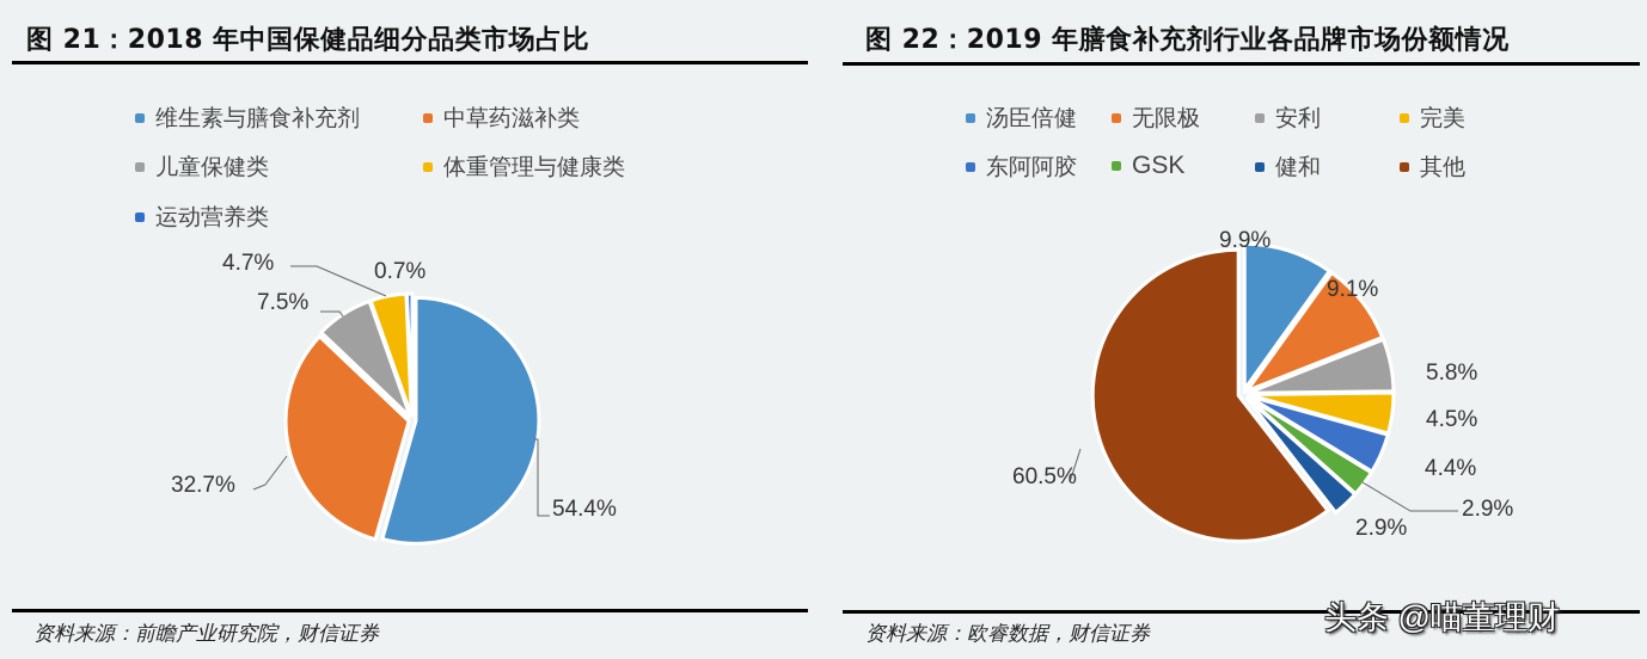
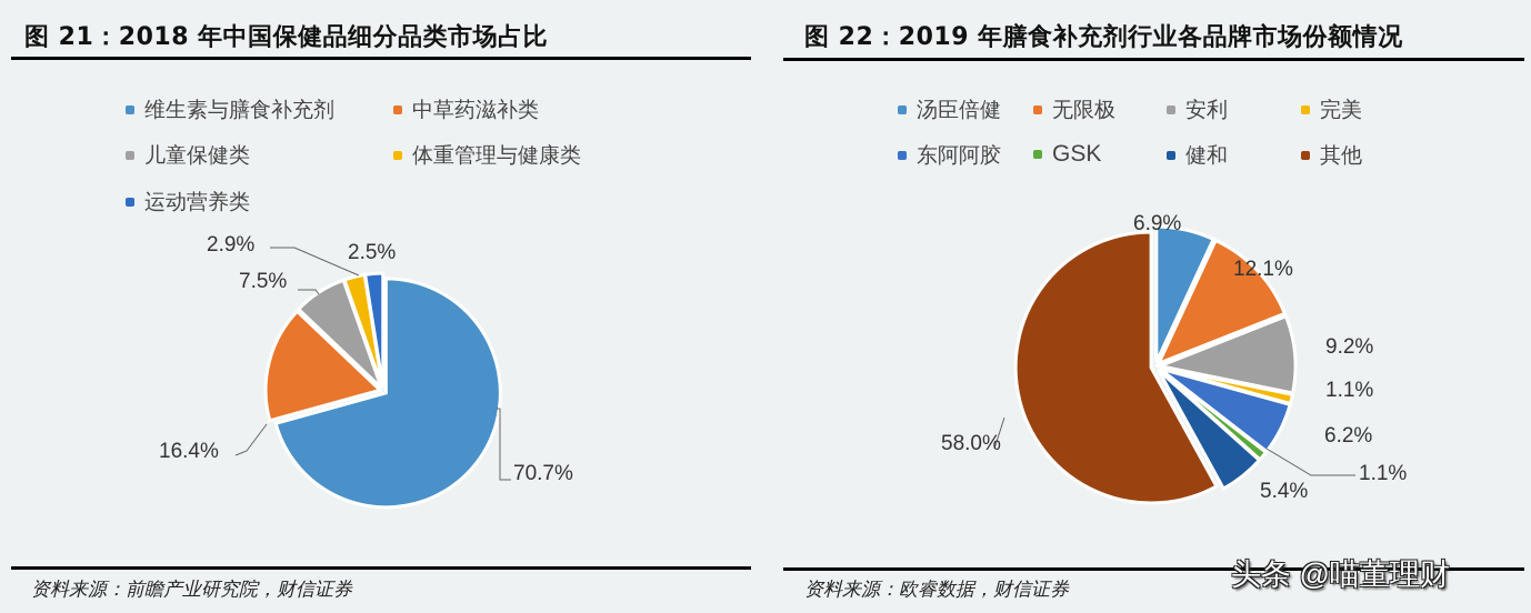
图 21：2018 年中国保健品细分品类市场占比/维生素与膳食补充剂: 54.4% -> 70.7%
图 21：2018 年中国保健品细分品类市场占比/中草药滋补类: 32.7% -> 16.4%
图 21：2018 年中国保健品细分品类市场占比/体重管理与健康类: 4.7% -> 2.9%
图 21：2018 年中国保健品细分品类市场占比/运动营养类: 0.7% -> 2.5%
图 22：2019 年膳食补充剂行业各品牌市场份额情况/汤臣倍健: 9.9% -> 6.9%
图 22：2019 年膳食补充剂行业各品牌市场份额情况/无限极: 9.1% -> 12.1%
图 22：2019 年膳食补充剂行业各品牌市场份额情况/安利: 5.8% -> 9.2%
图 22：2019 年膳食补充剂行业各品牌市场份额情况/完美: 4.5% -> 1.1%
图 22：2019 年膳食补充剂行业各品牌市场份额情况/东阿阿胶: 4.4% -> 6.2%
图 22：2019 年膳食补充剂行业各品牌市场份额情况/GSK: 2.9% -> 1.1%
图 22：2019 年膳食补充剂行业各品牌市场份额情况/健和: 2.9% -> 5.4%
图 22：2019 年膳食补充剂行业各品牌市场份额情况/其他: 60.5% -> 58.0%
